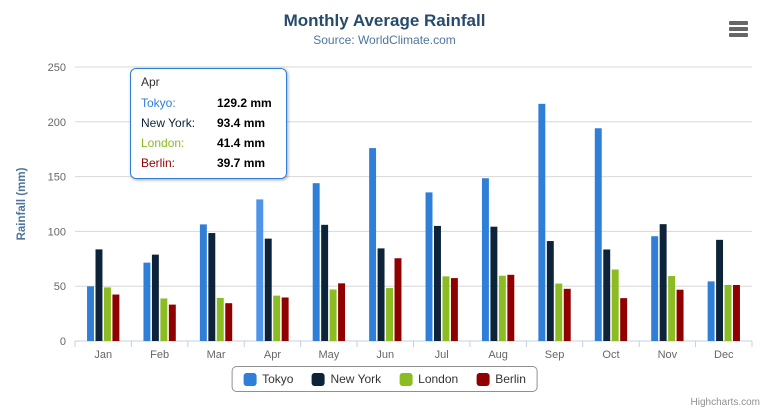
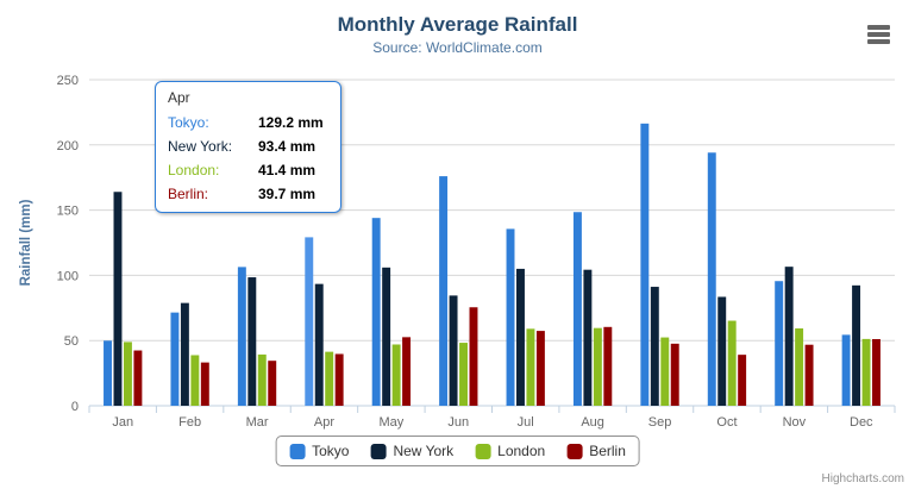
New York/Jan: 84 -> 164
